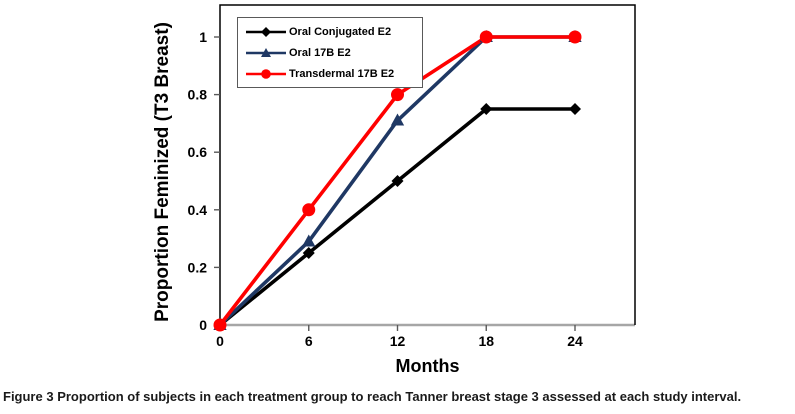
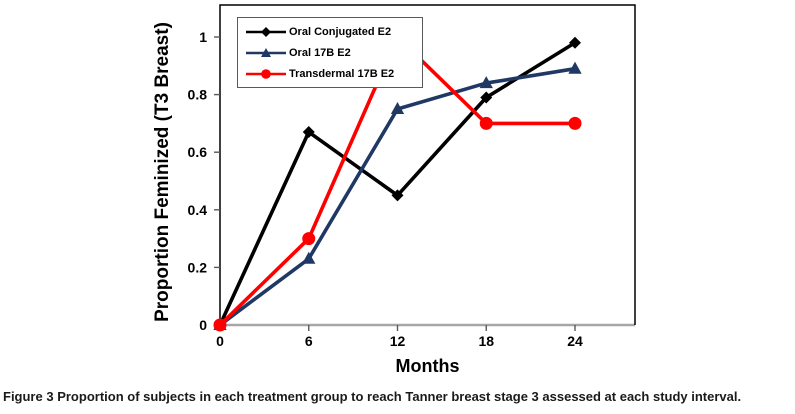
Oral Conjugated E2/6: 0.25 -> 0.67
Oral 17B E2/6: 0.29 -> 0.23
Transdermal 17B E2/6: 0.4 -> 0.3
Oral Conjugated E2/12: 0.50 -> 0.45
Oral 17B E2/12: 0.71 -> 0.75
Transdermal 17B E2/12: 0.8 -> 1.0
Oral Conjugated E2/18: 0.75 -> 0.79
Oral 17B E2/18: 1.00 -> 0.84
Transdermal 17B E2/18: 1.0 -> 0.7
Oral Conjugated E2/24: 0.75 -> 0.98
Oral 17B E2/24: 1.00 -> 0.89
Transdermal 17B E2/24: 1.0 -> 0.7
